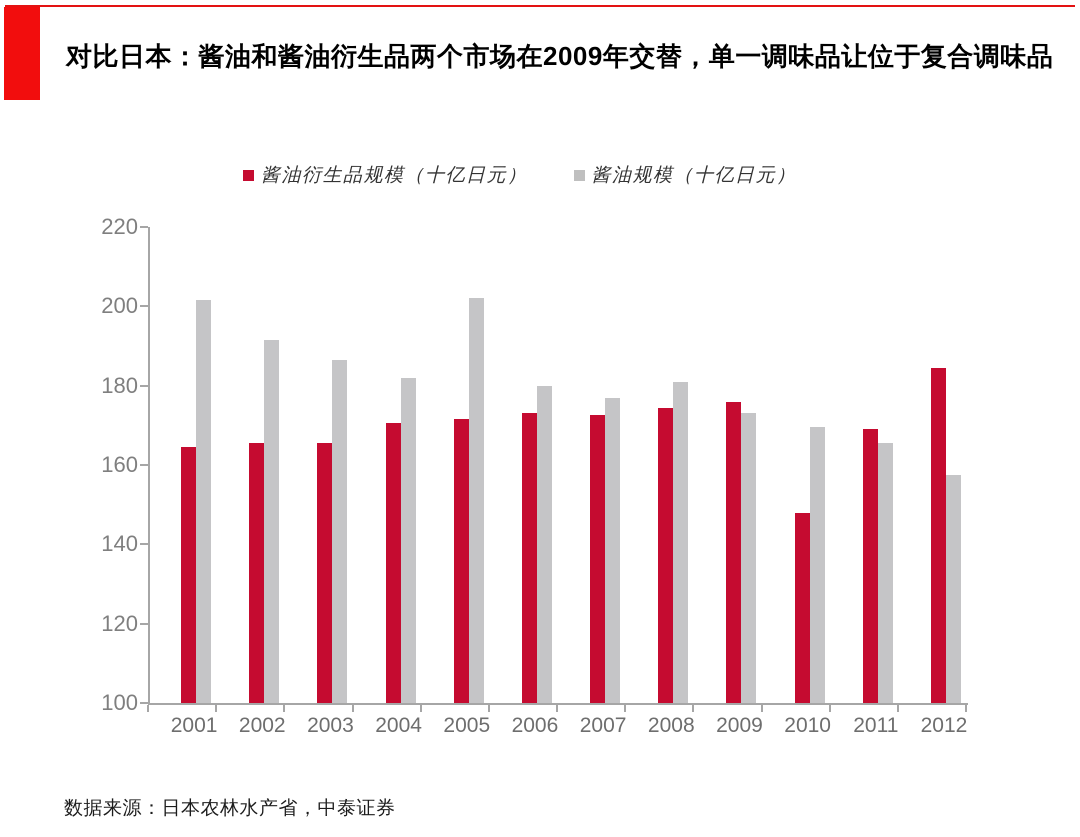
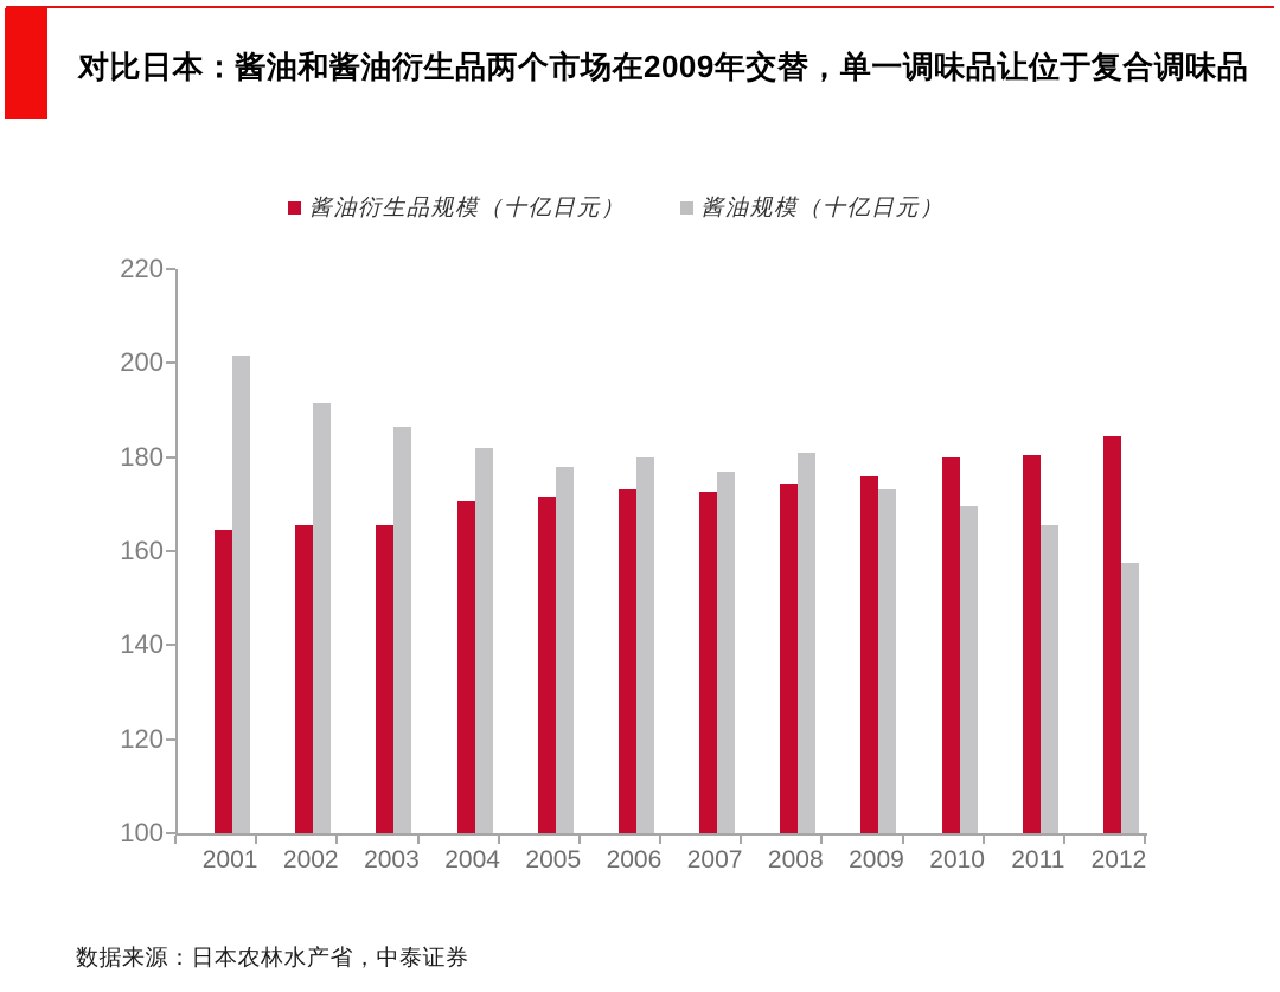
酱油规模（十亿日元）/2005: 202 -> 178
酱油衍生品规模（十亿日元）/2010: 148 -> 180
酱油衍生品规模（十亿日元）/2011: 169 -> 180
